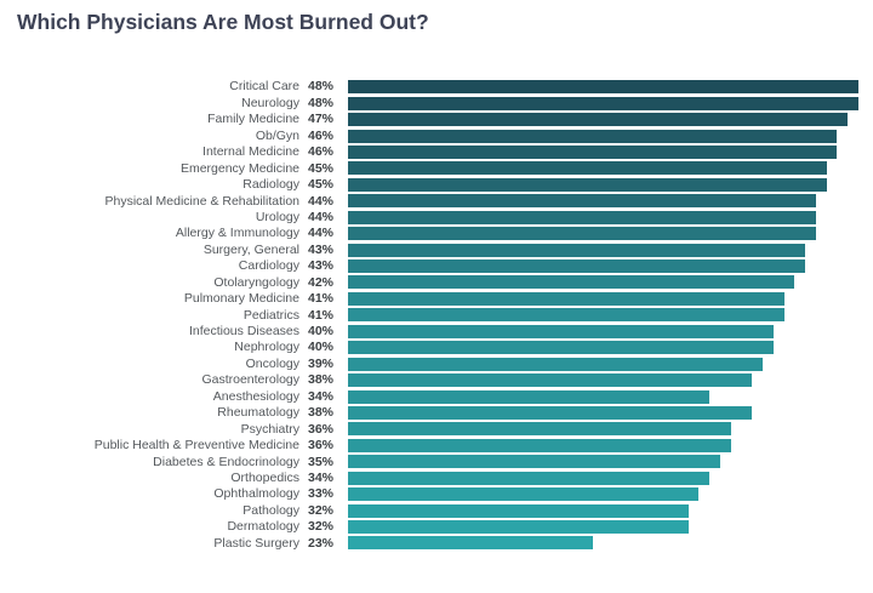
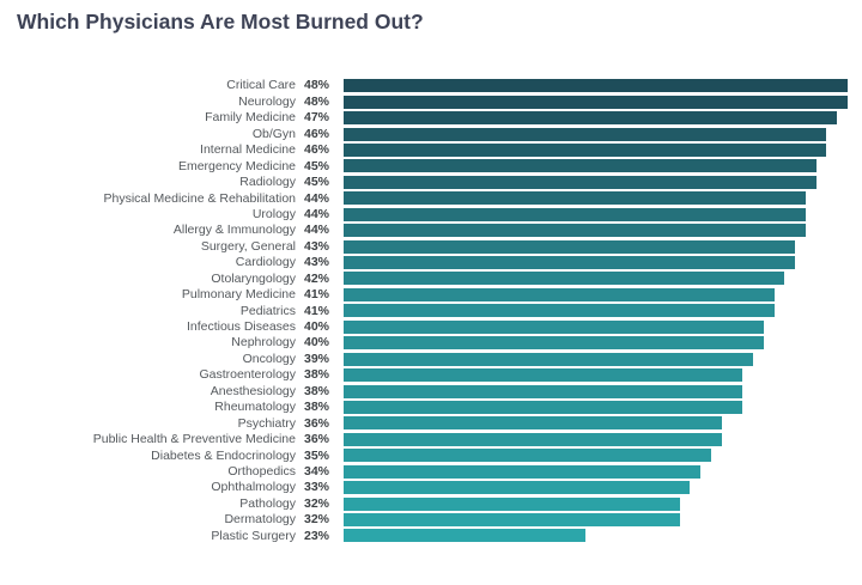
Anesthesiology: 34% -> 38%
